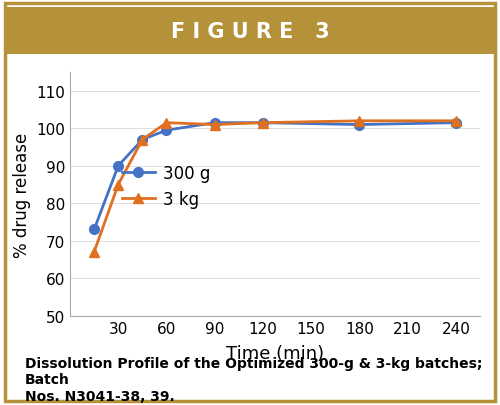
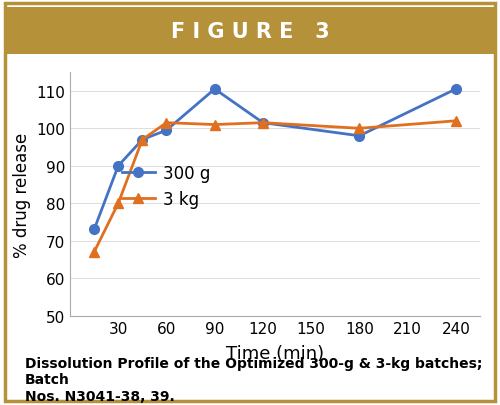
3 kg/30: 85.0 -> 80.0
300 g/90: 101.5 -> 110.5
300 g/180: 101.0 -> 98.0
3 kg/180: 102.0 -> 100.0
300 g/240: 101.5 -> 110.5
